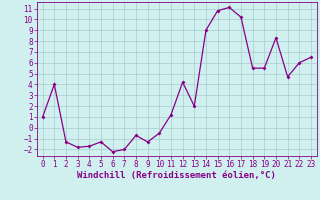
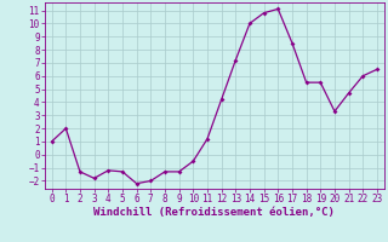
1: 4.0 -> 2.0
4: -1.7 -> -1.2
8: -0.7 -> -1.3
13: 2.0 -> 7.2
14: 9.0 -> 10.0
17: 10.2 -> 8.5
20: 8.3 -> 3.3
